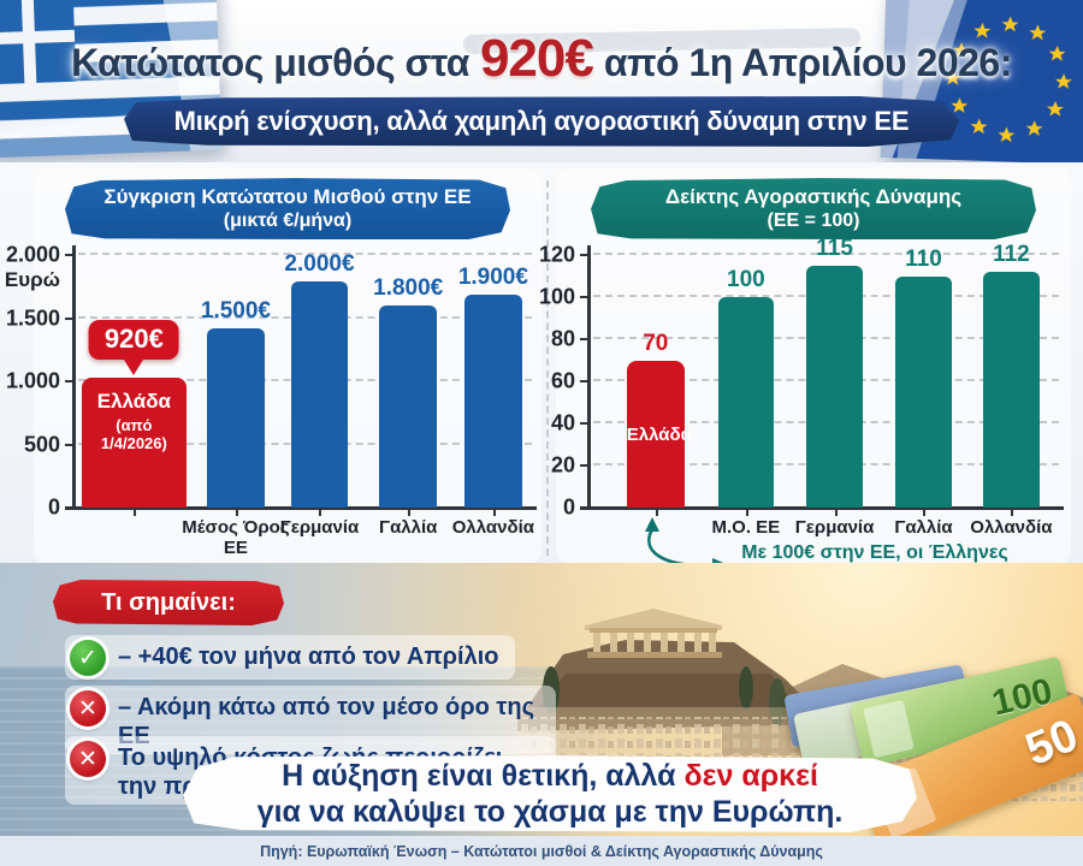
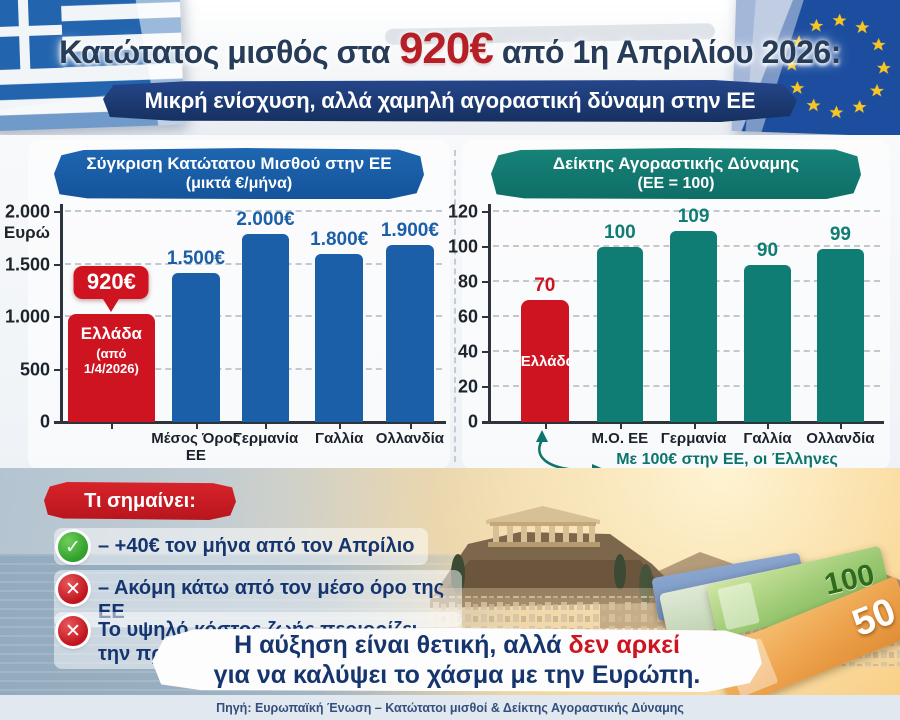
Δείκτης Αγοραστικής Δύναμης/Γερμανία: 115 -> 109
Δείκτης Αγοραστικής Δύναμης/Γαλλία: 110 -> 90
Δείκτης Αγοραστικής Δύναμης/Ολλανδία: 112 -> 99
